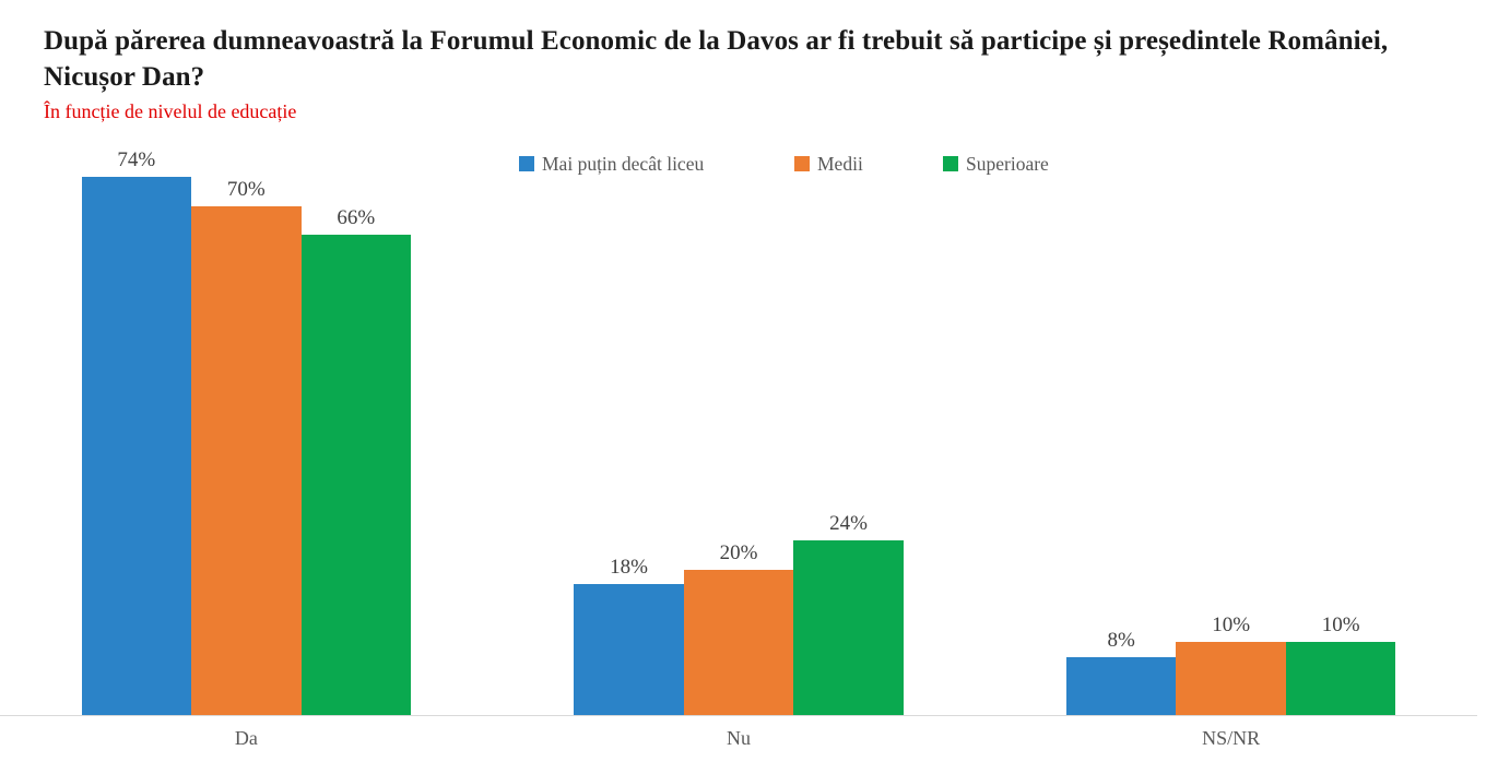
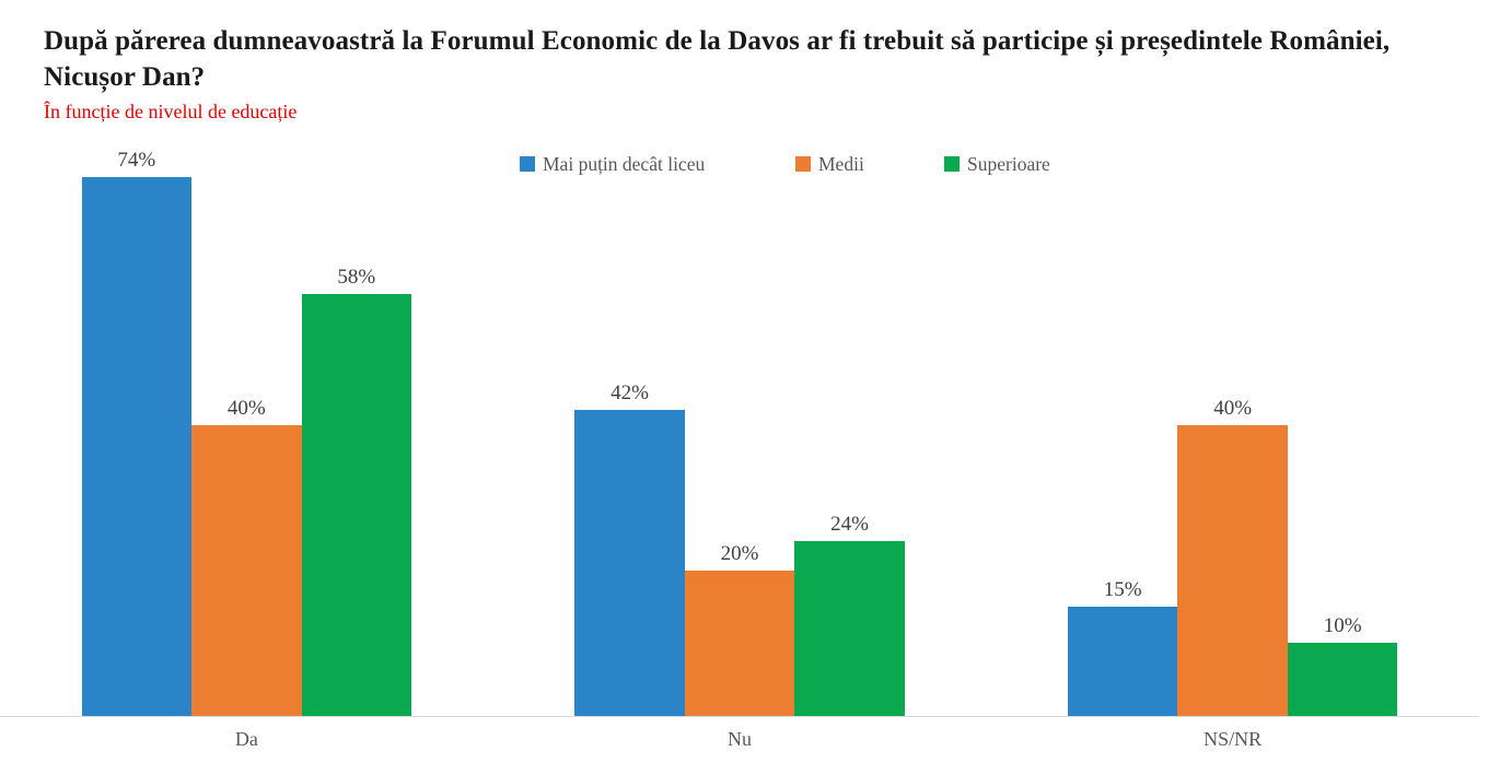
Medii/Da: 70% -> 40%
Superioare/Da: 66% -> 58%
Mai puțin decât liceu/Nu: 18% -> 42%
Mai puțin decât liceu/NS/NR: 8% -> 15%
Medii/NS/NR: 10% -> 40%
